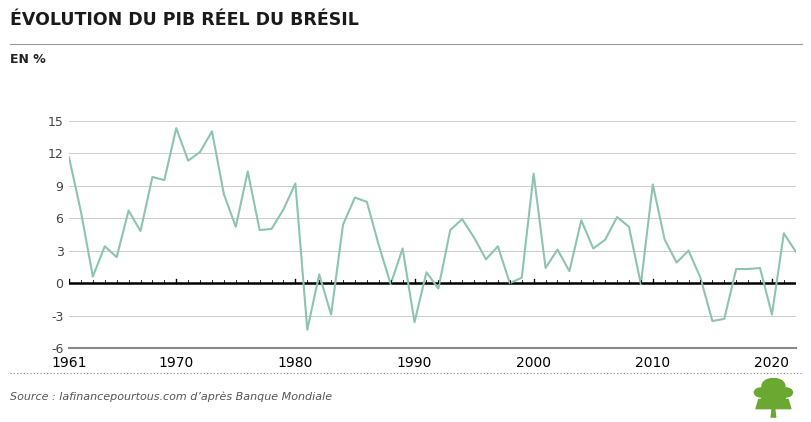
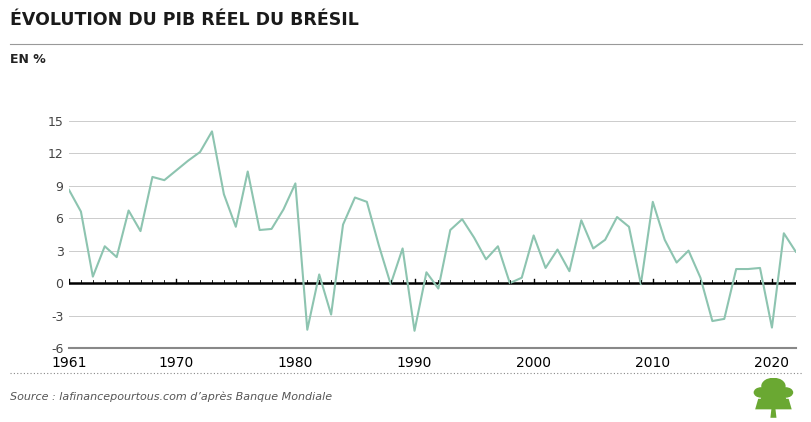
1961: 11.6 -> 8.6
1970: 14.3 -> 10.4
1990: -3.6 -> -4.4
2000: 10.1 -> 4.4
2010: 9.1 -> 7.5
2020: -2.9 -> -4.1
